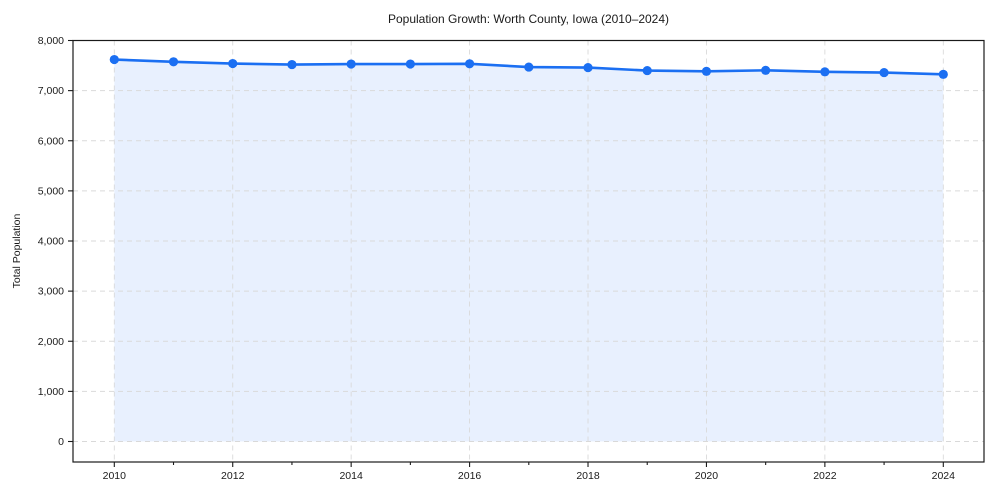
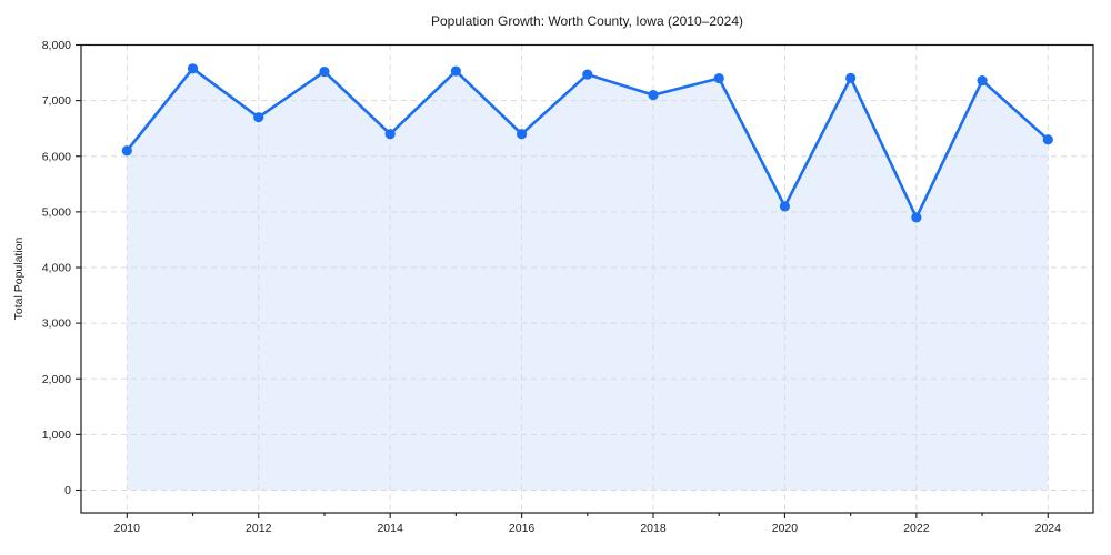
2010: 7600 -> 6100
2012: 7500 -> 6700
2014: 7500 -> 6400
2016: 7500 -> 6400
2018: 7500 -> 7100
2020: 7400 -> 5100
2022: 7400 -> 4900
2024: 7300 -> 6300
